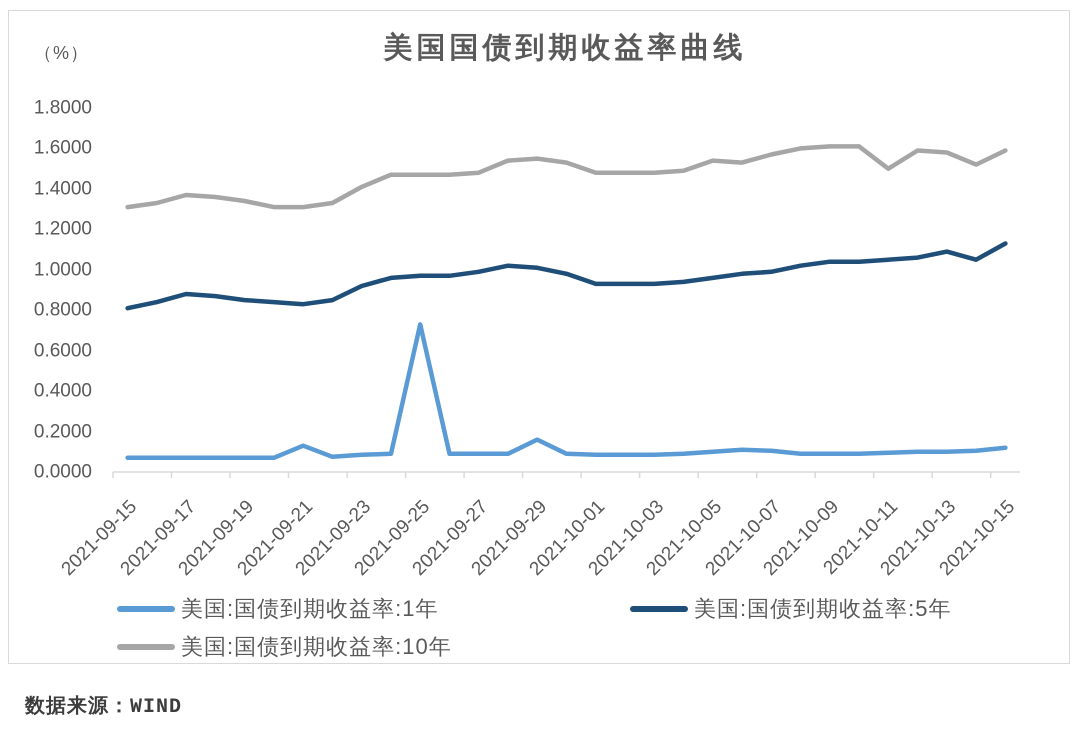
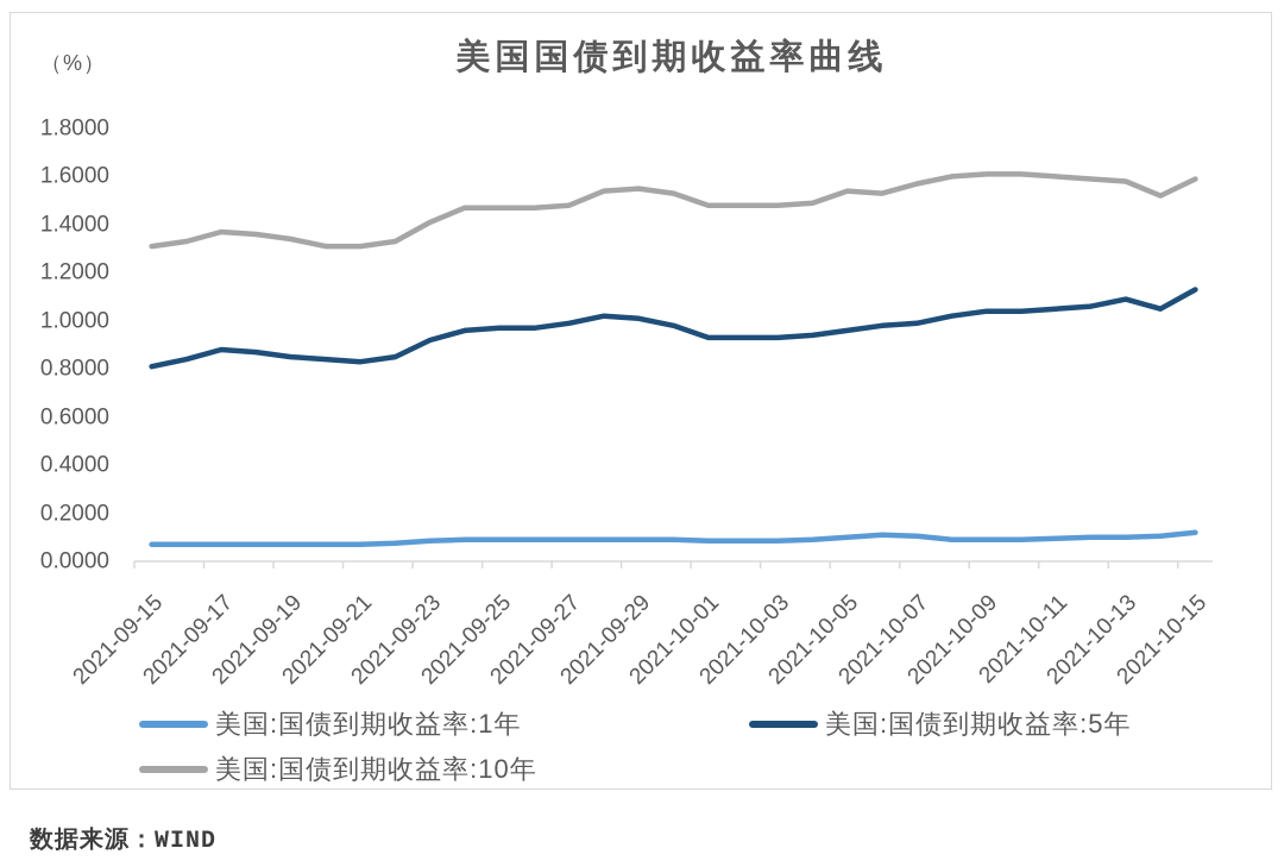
美国:国债到期收益率:1年/2021-09-21: 0.13 -> 0.07
美国:国债到期收益率:1年/2021-09-25: 0.73 -> 0.09
美国:国债到期收益率:1年/2021-09-29: 0.16 -> 0.09
美国:国债到期收益率:10年/2021-10-11: 1.50 -> 1.60
